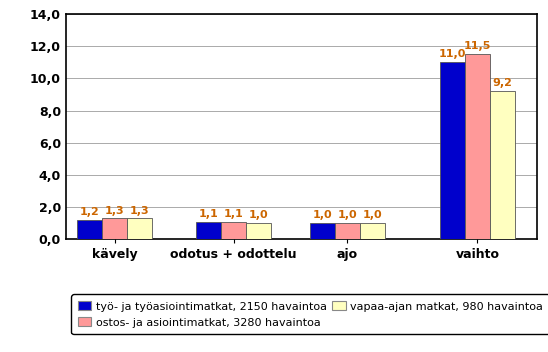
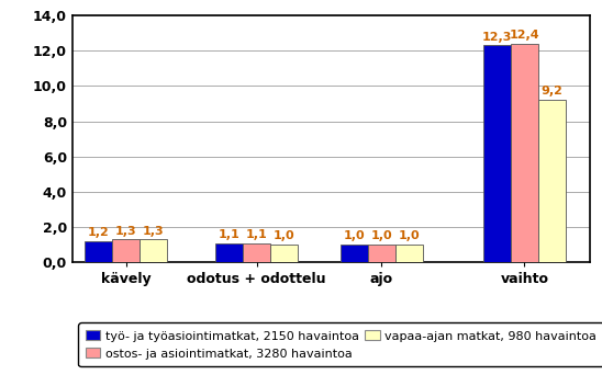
työ- ja työasiointimatkat, 2150 havaintoa/vaihto: 11,0 -> 12,3
ostos- ja asiointimatkat, 3280 havaintoa/vaihto: 11,5 -> 12,4
